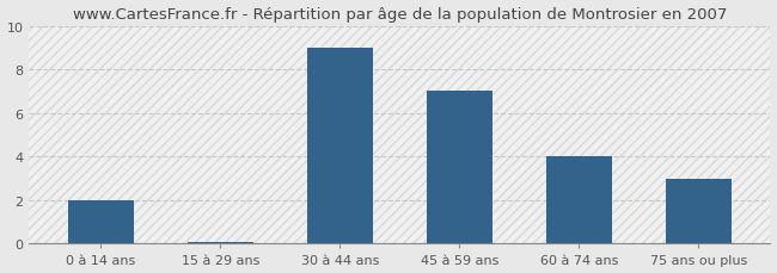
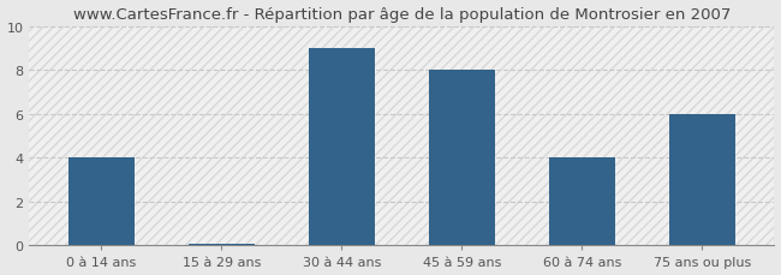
0 à 14 ans: 2.0 -> 4.0
45 à 59 ans: 7.0 -> 8.0
75 ans ou plus: 3.0 -> 6.0
